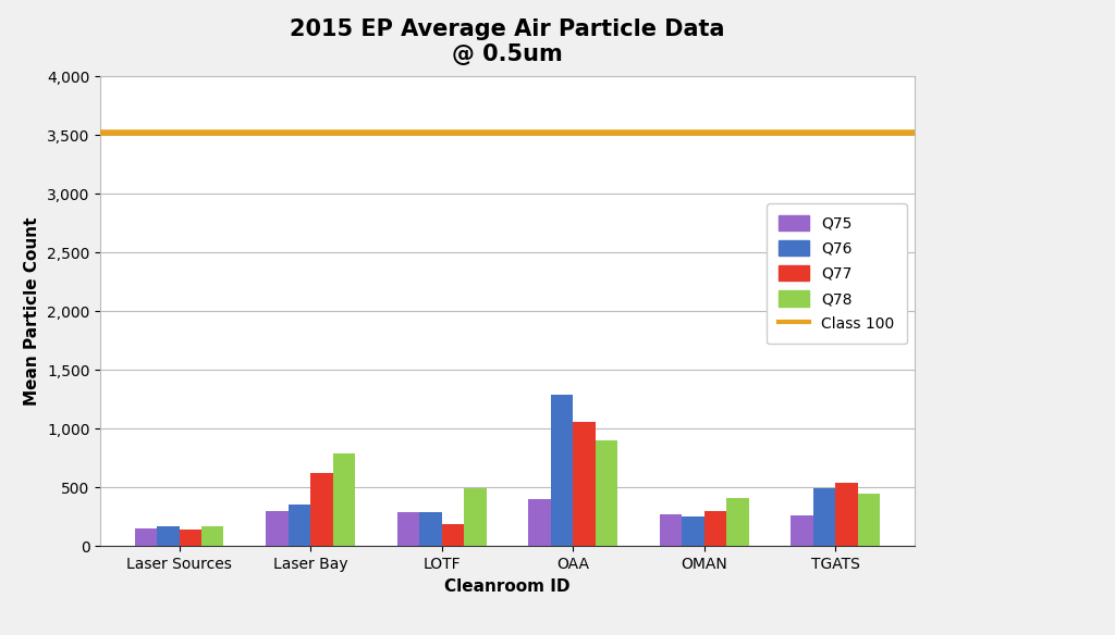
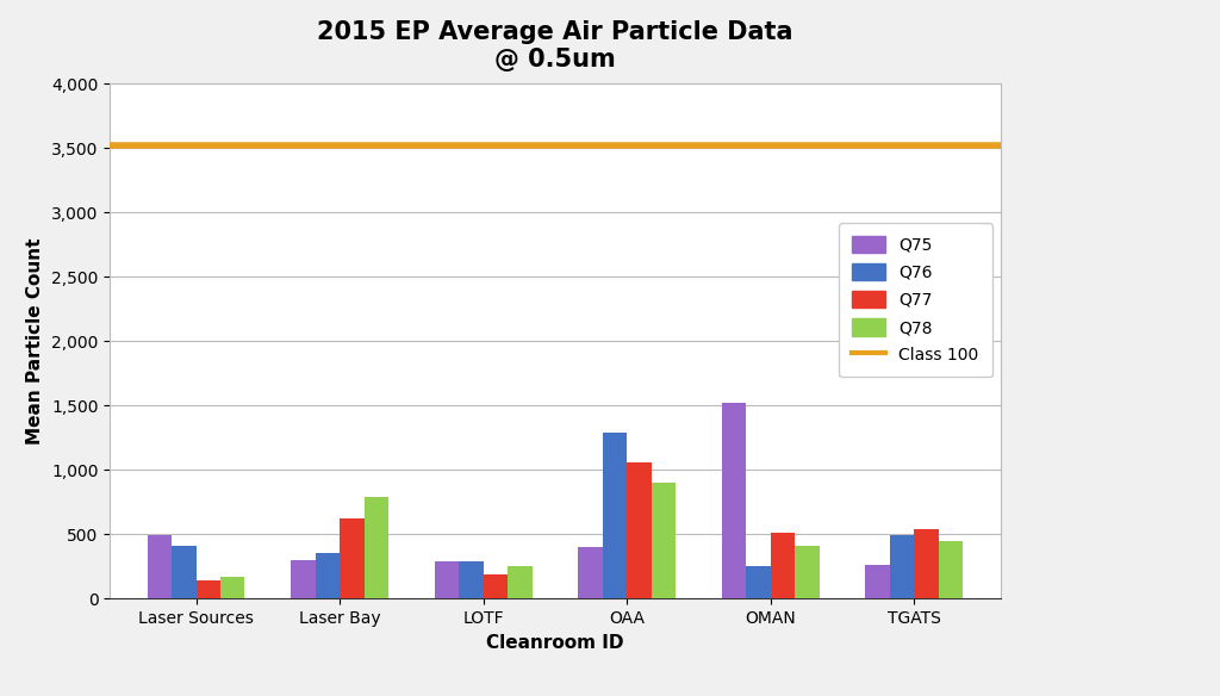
Q75/Laser Sources: 150 -> 490
Q76/Laser Sources: 160 -> 410
Q78/LOTF: 490 -> 250
Q75/OMAN: 280 -> 1,520
Q77/OMAN: 300 -> 510
